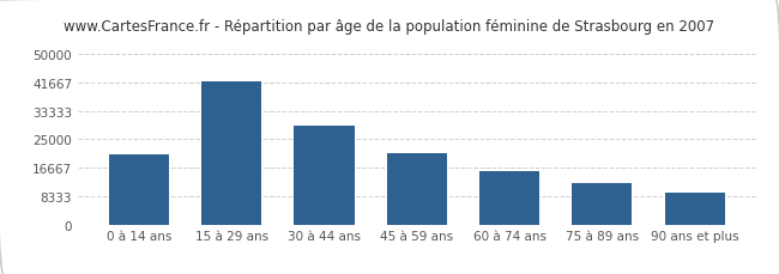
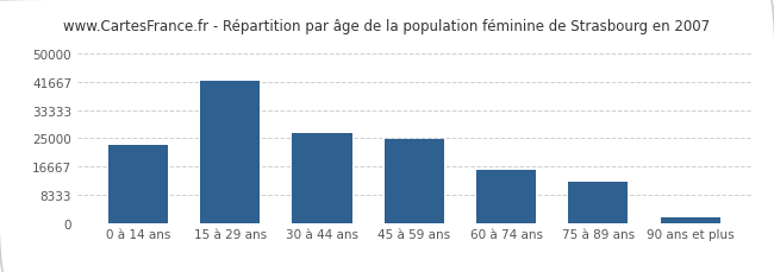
0 à 14 ans: 20500 -> 23000
30 à 44 ans: 29000 -> 26500
45 à 59 ans: 21000 -> 24900
90 ans et plus: 9500 -> 1600
